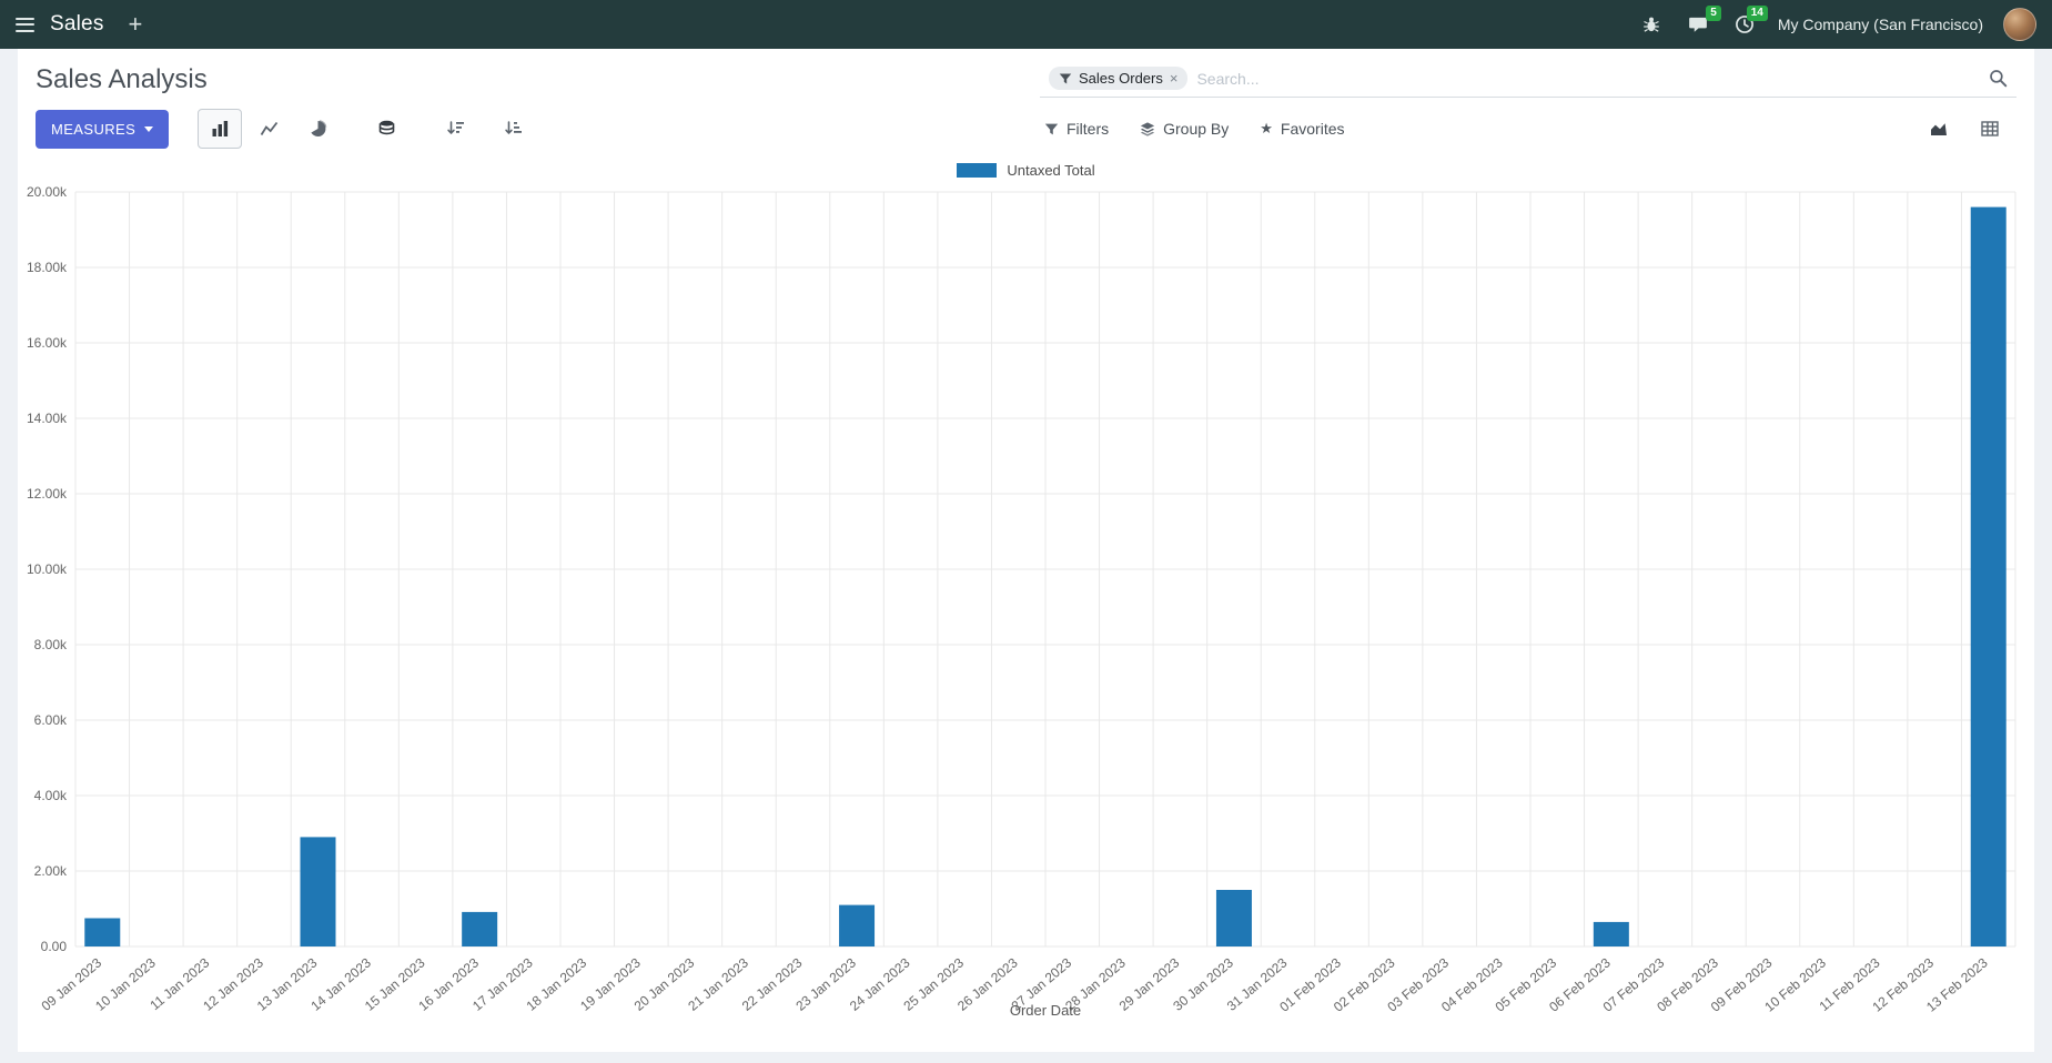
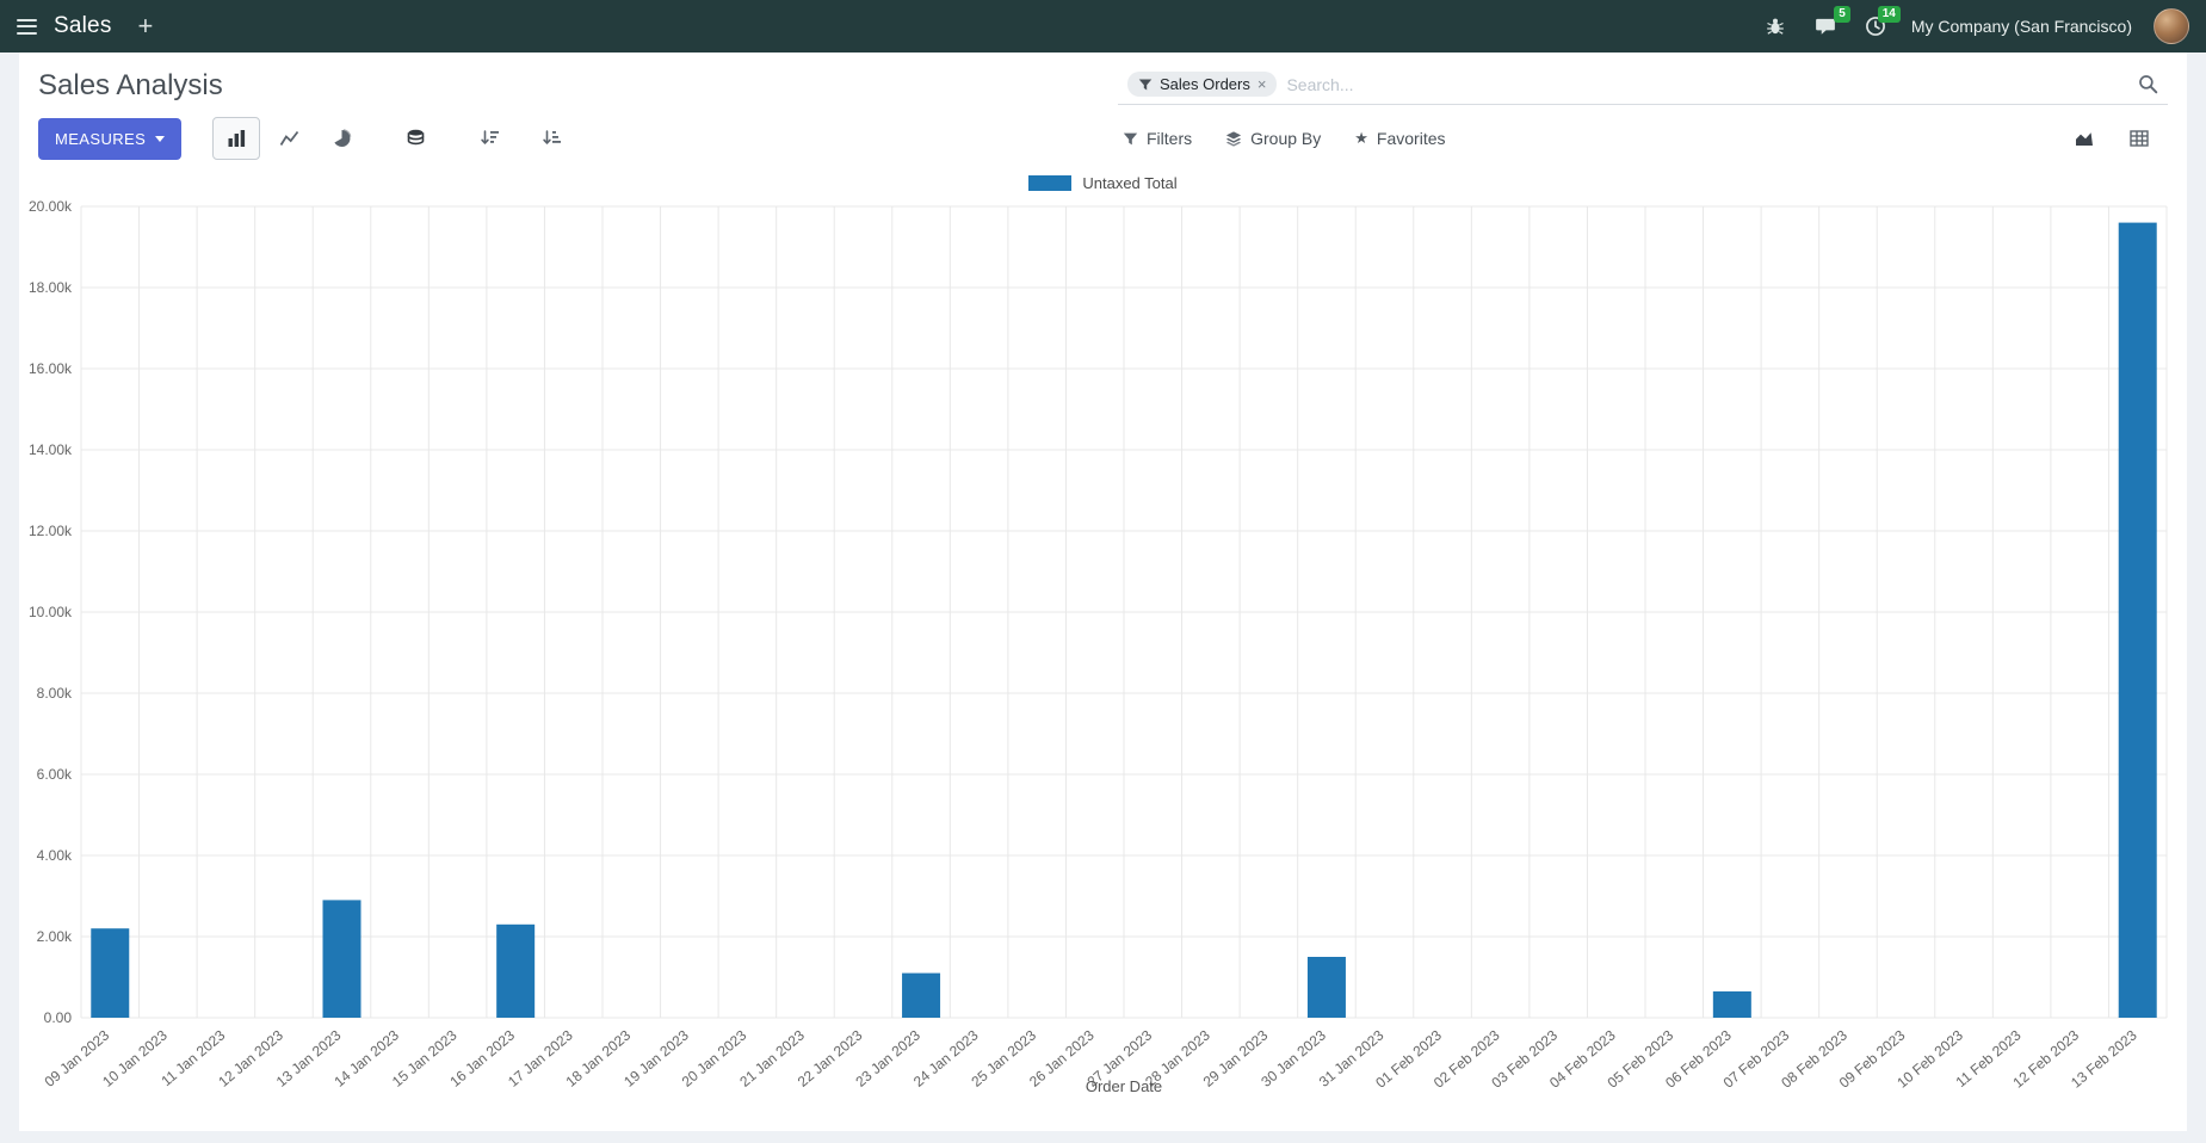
09 Jan 2023: 0.8k -> 2.2k
16 Jan 2023: 0.9k -> 2.3k
